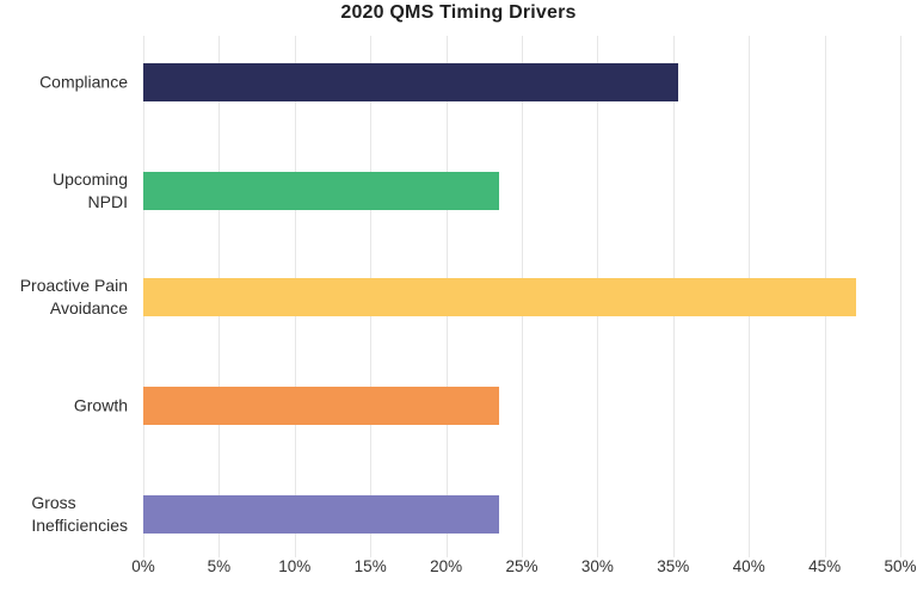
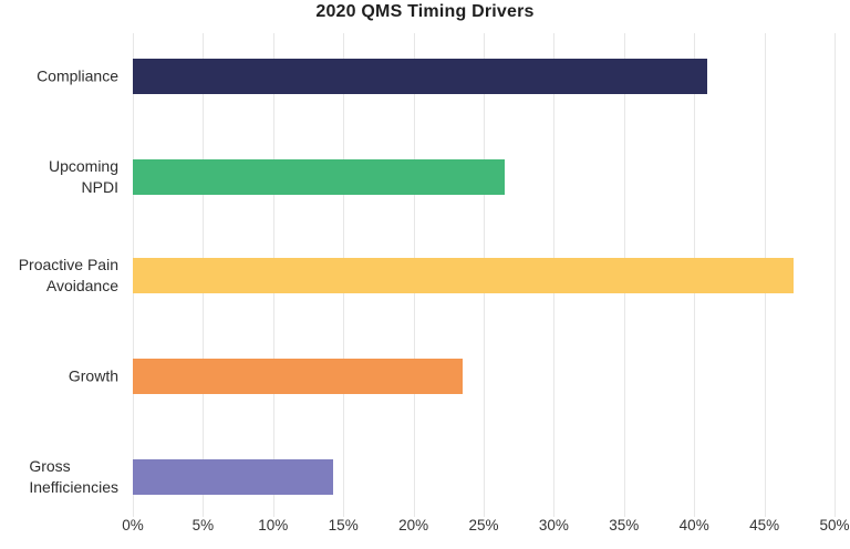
Compliance: 35.3% -> 40.9%
Upcoming NPDI: 23.5% -> 26.5%
Gross Inefficiencies: 23.5% -> 14.3%
